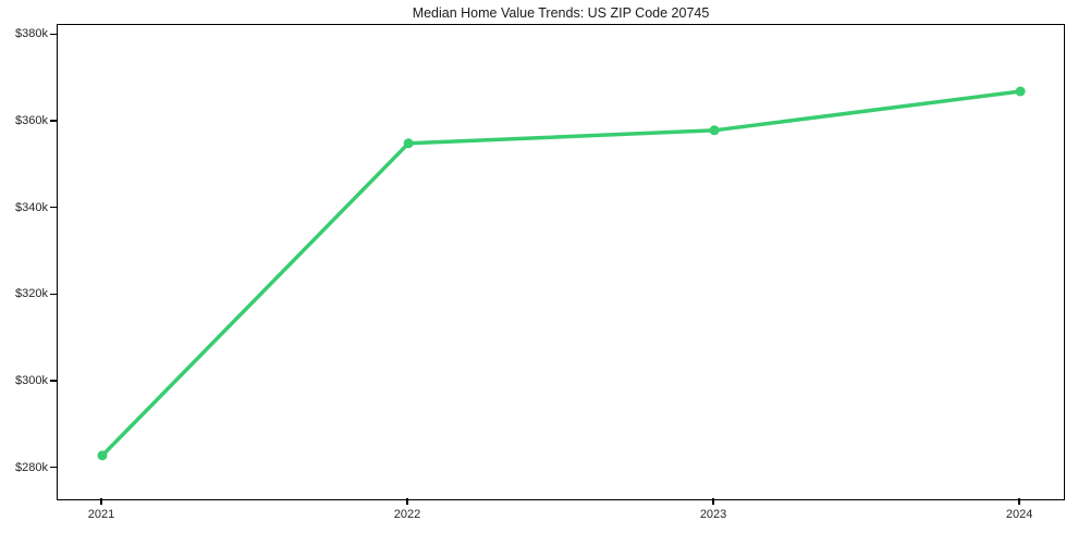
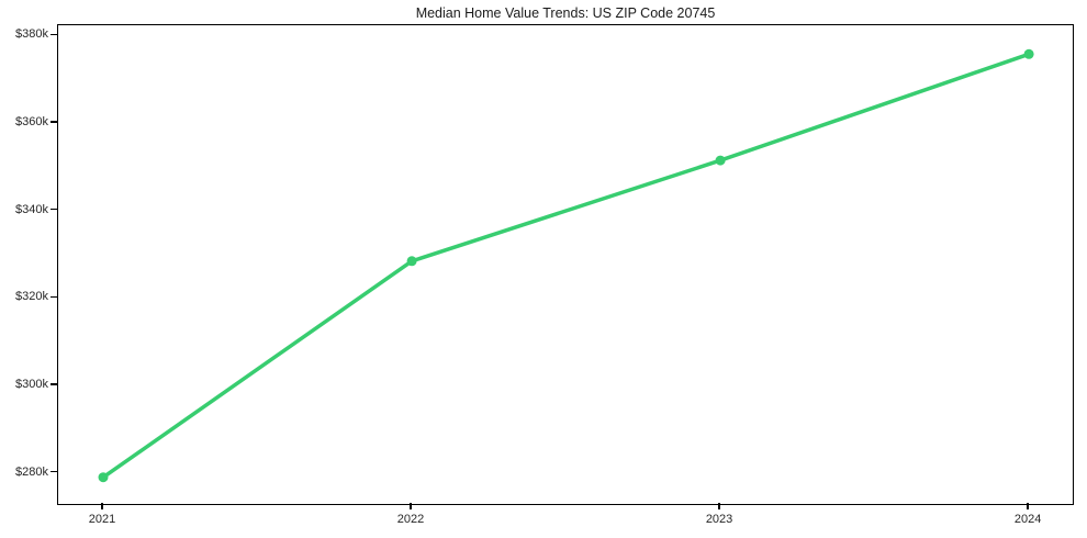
2021: $283k -> $279k
2022: $355k -> $328k
2023: $358k -> $351k
2024: $367k -> $376k
